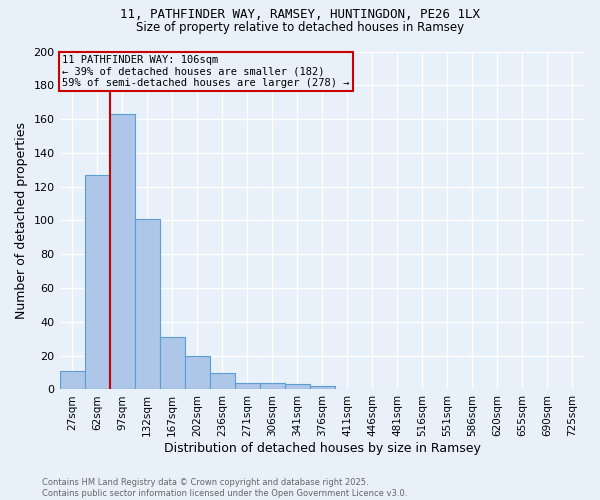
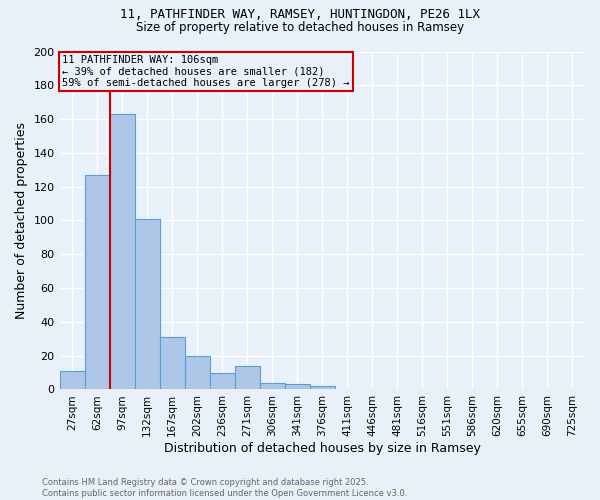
271sqm: 4 -> 14
